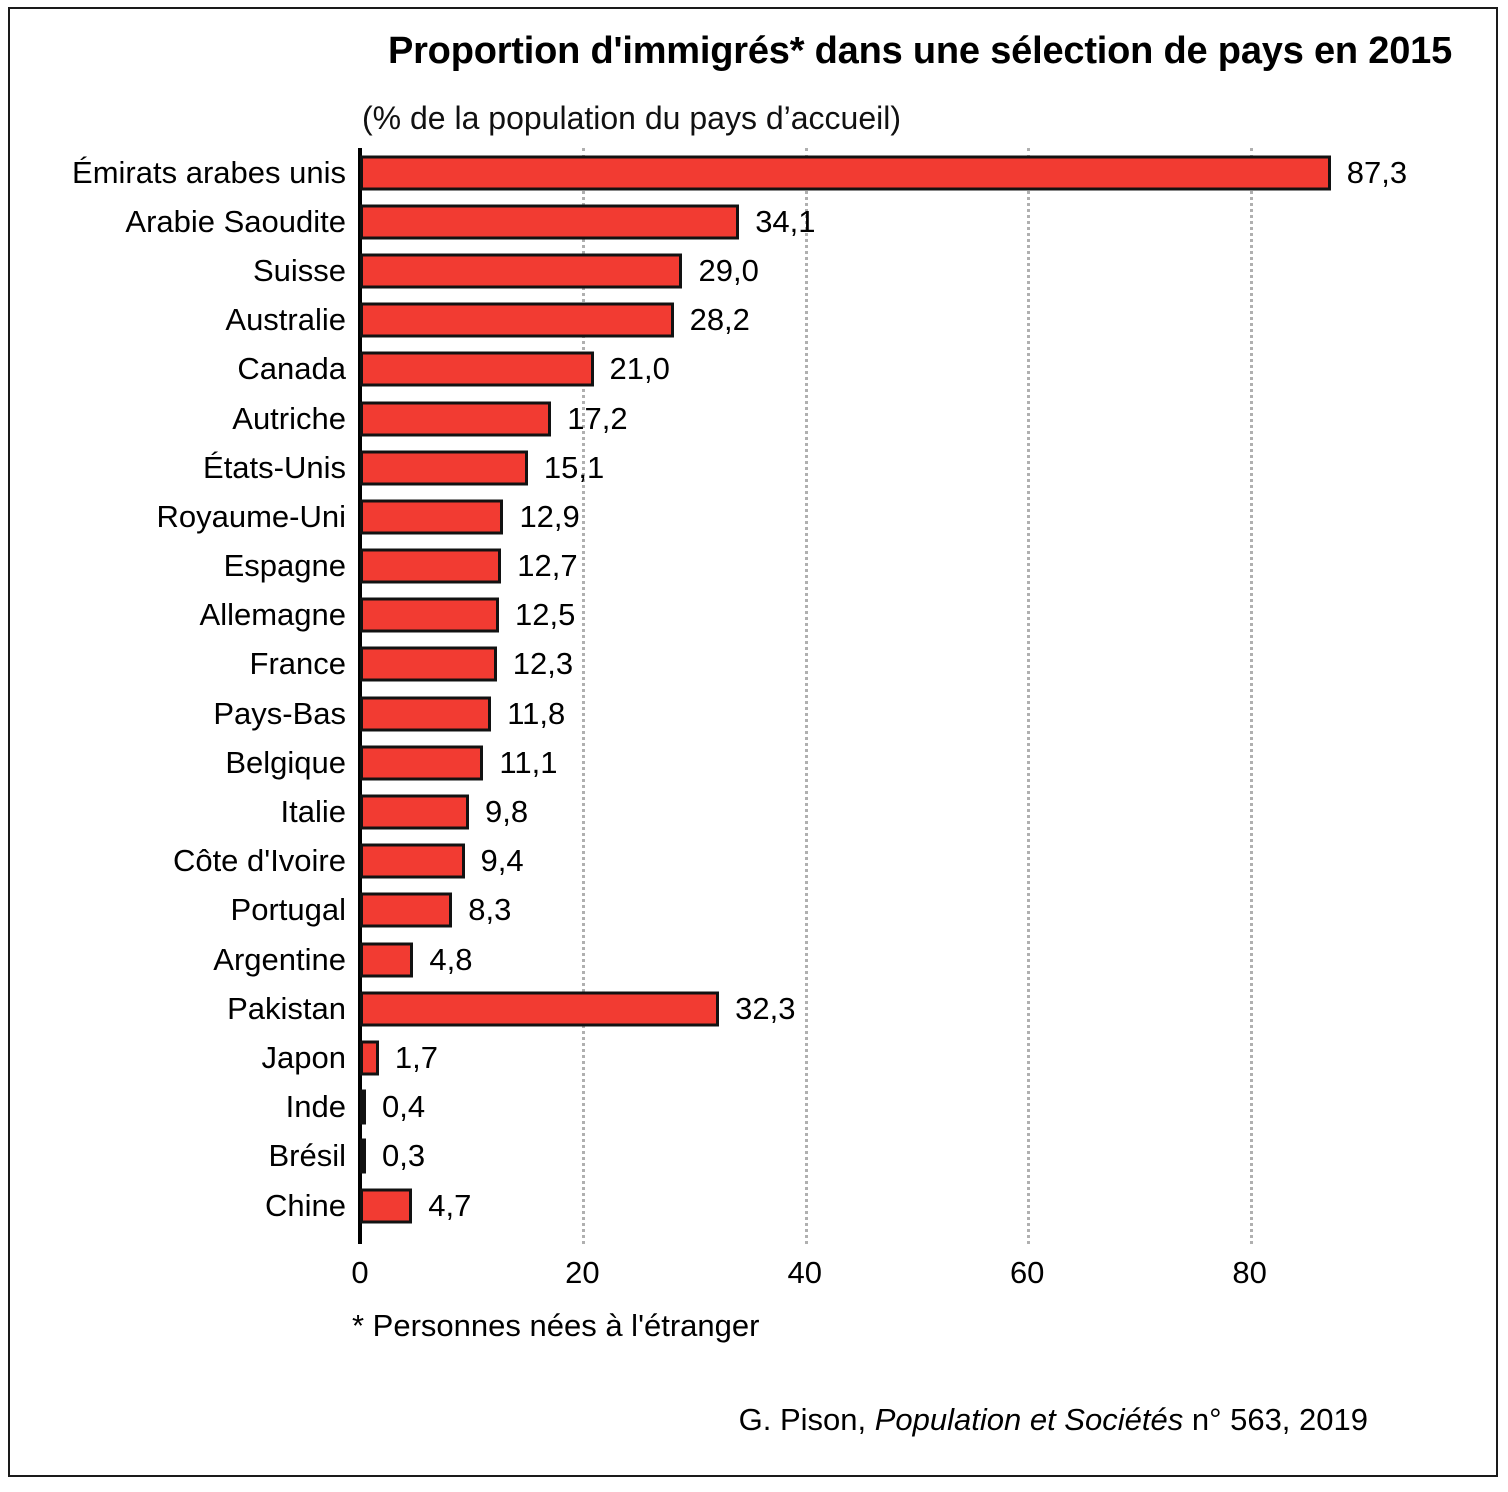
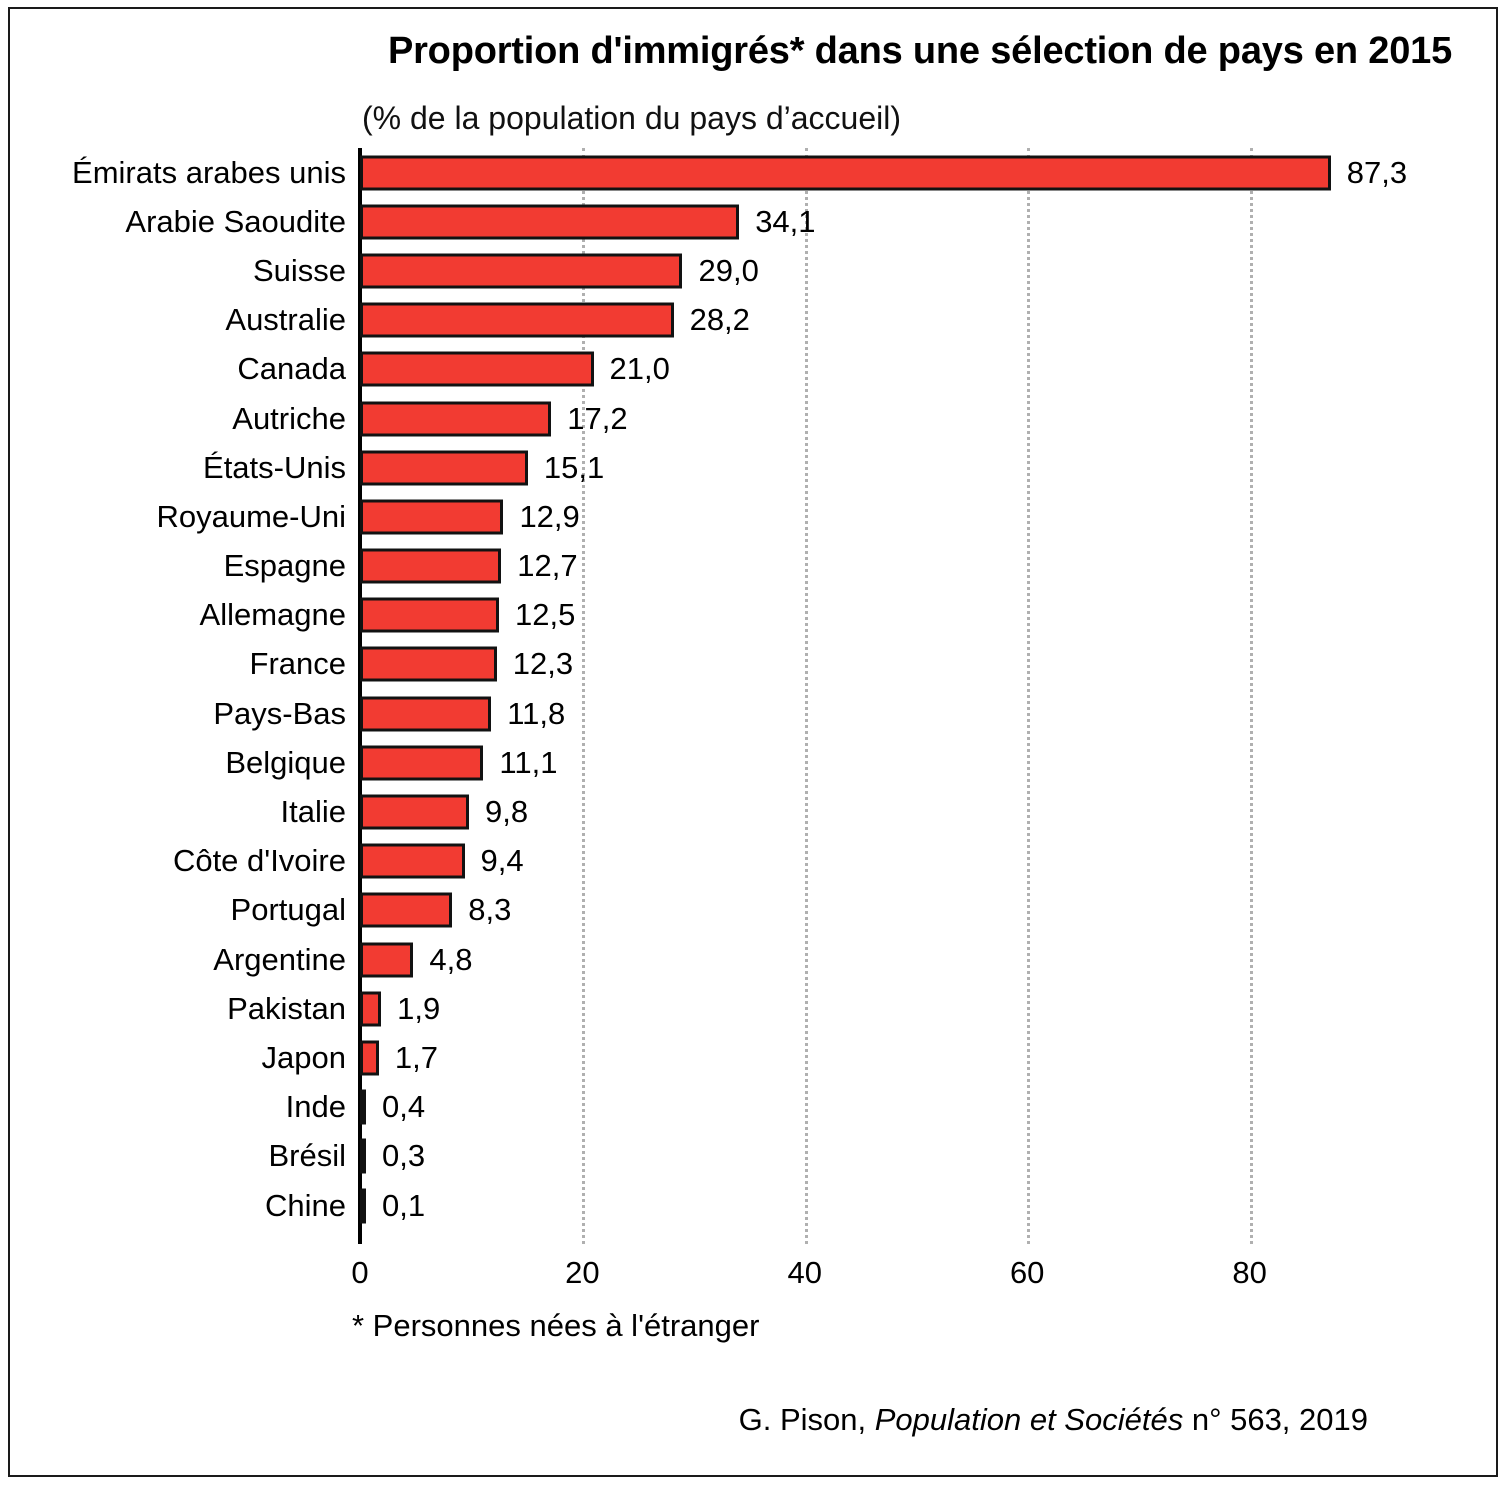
Pakistan: 32,3 -> 1,9
Chine: 4,7 -> 0,1
